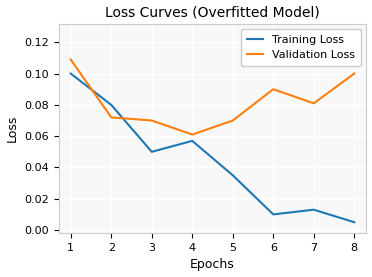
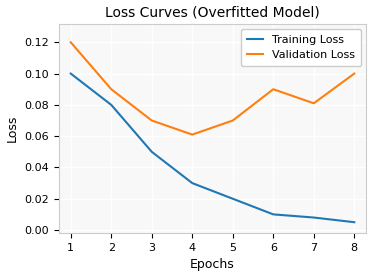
Validation Loss/1: 0.109 -> 0.120
Validation Loss/2: 0.072 -> 0.090
Training Loss/4: 0.057 -> 0.030
Training Loss/5: 0.035 -> 0.020
Training Loss/7: 0.013 -> 0.008
